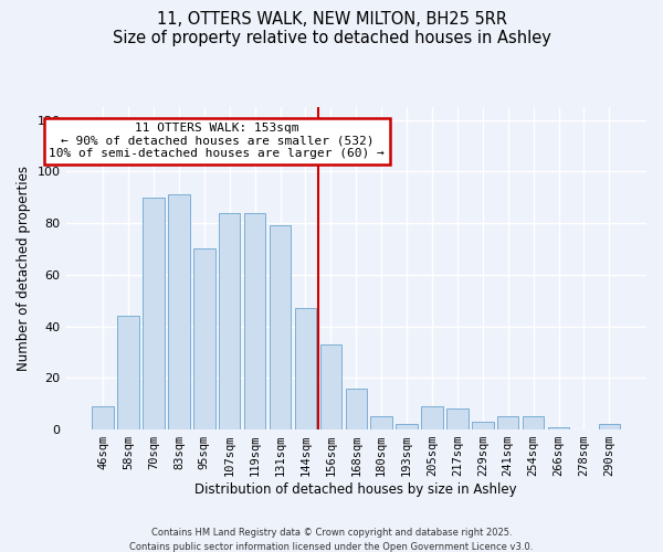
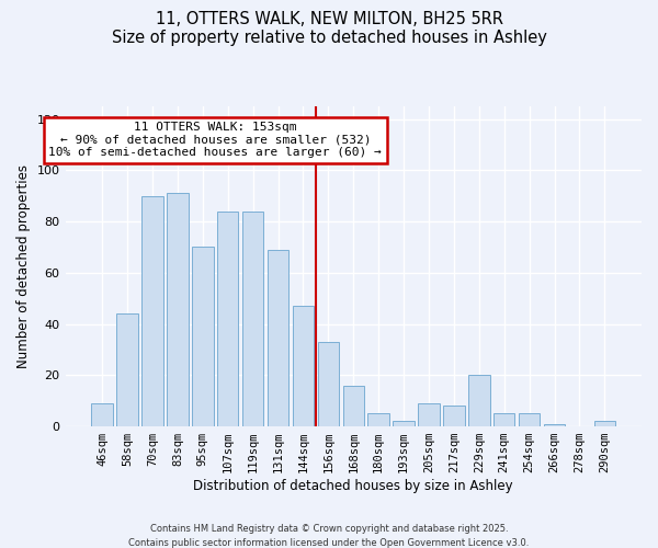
131sqm: 79 -> 69
229sqm: 3 -> 20
